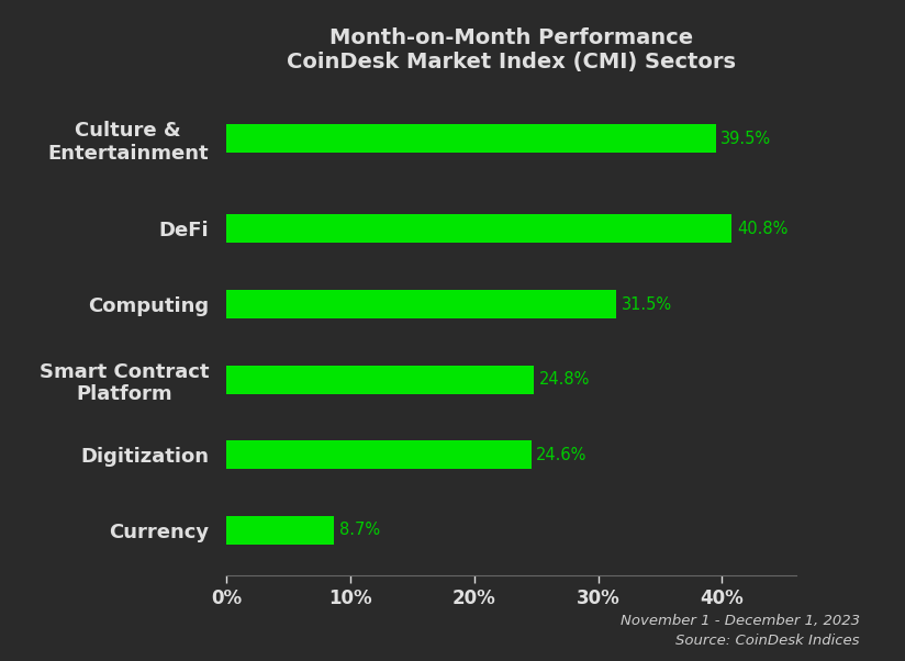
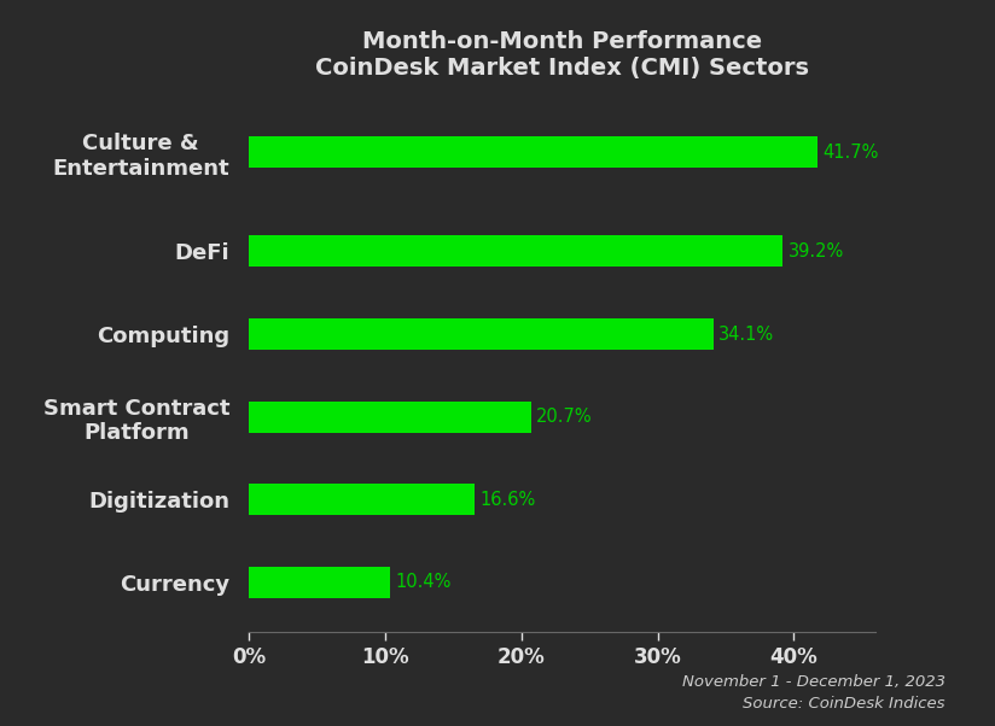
Culture & Entertainment: 39.5% -> 41.7%
DeFi: 40.8% -> 39.2%
Computing: 31.5% -> 34.1%
Smart Contract Platform: 24.8% -> 20.7%
Digitization: 24.6% -> 16.6%
Currency: 8.7% -> 10.4%
